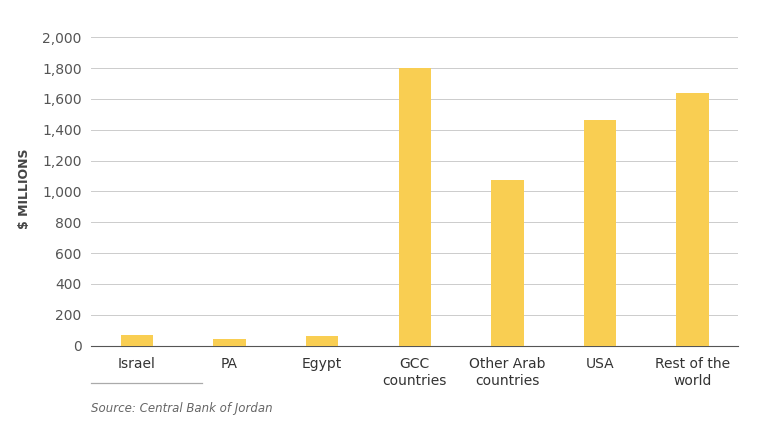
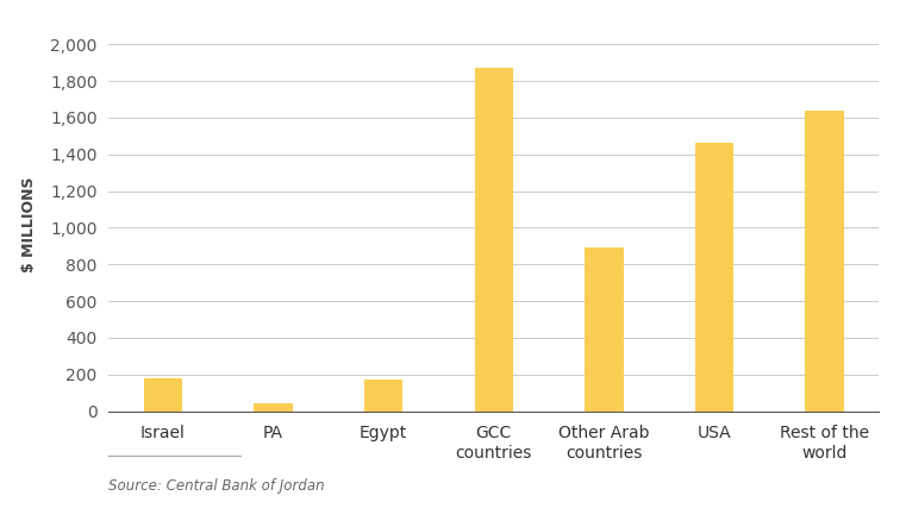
Israel: 70 -> 180
Egypt: 60 -> 170
GCC countries: 1,800 -> 1,870
Other Arab countries: 1,080 -> 890
